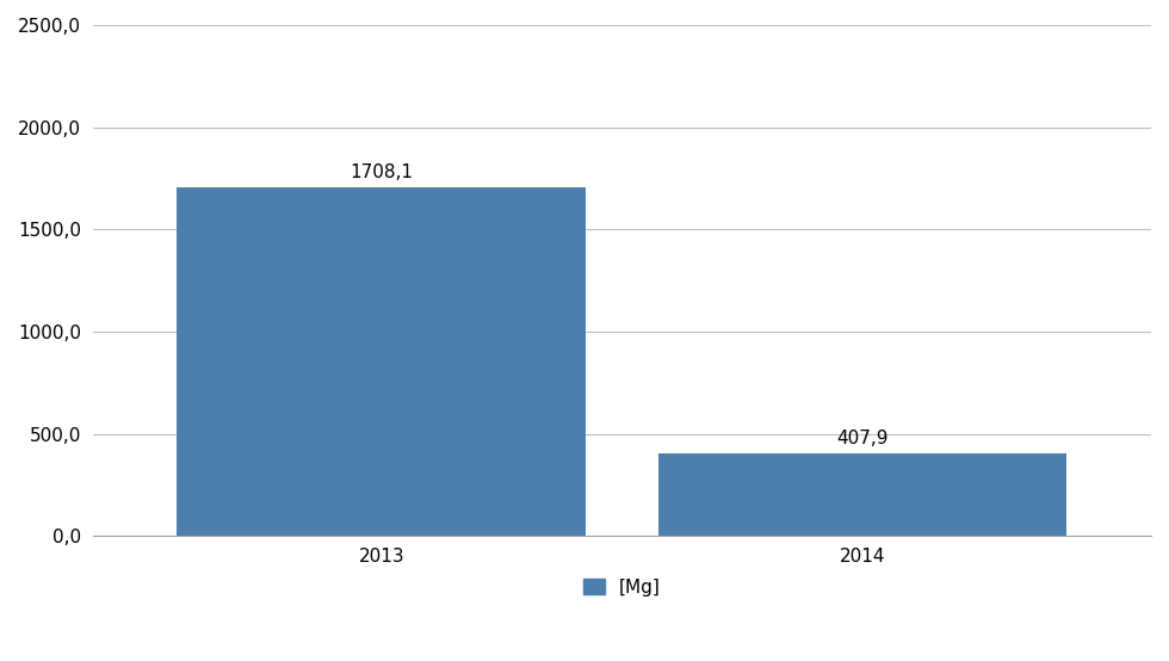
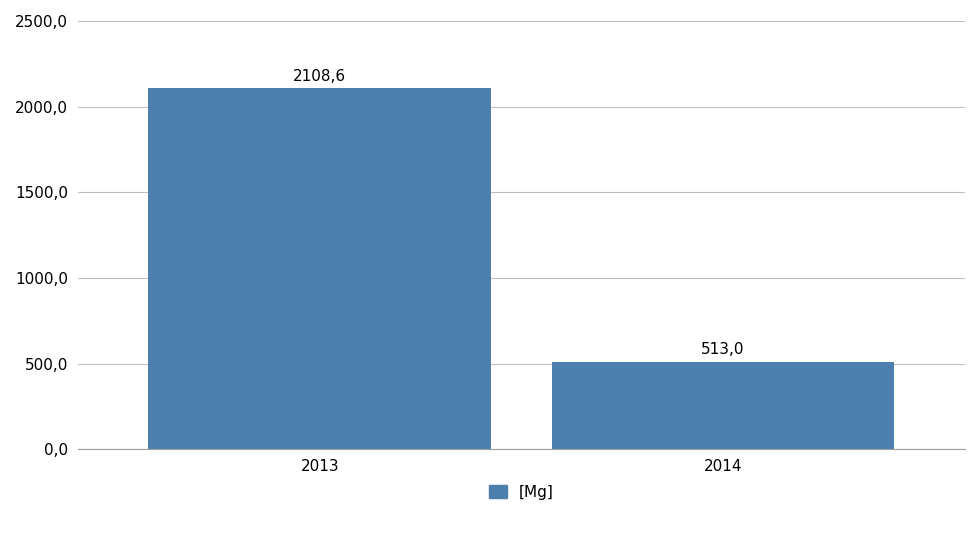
2013: 1708,1 -> 2108,6
2014: 407,9 -> 513,0
